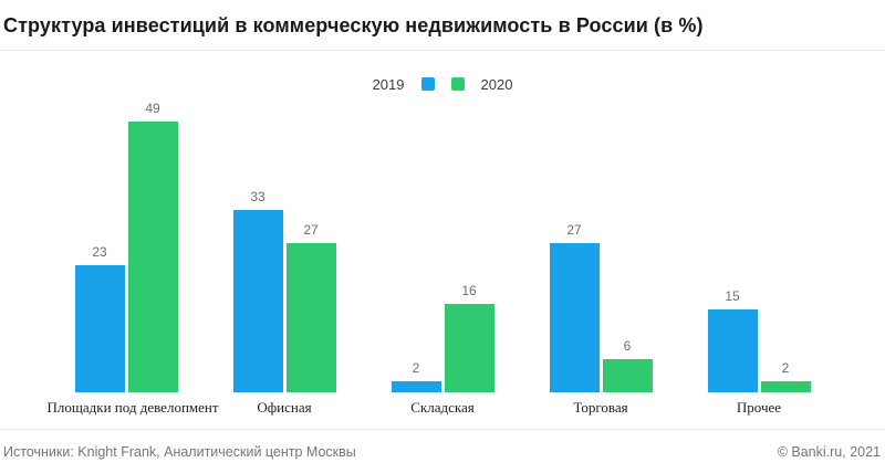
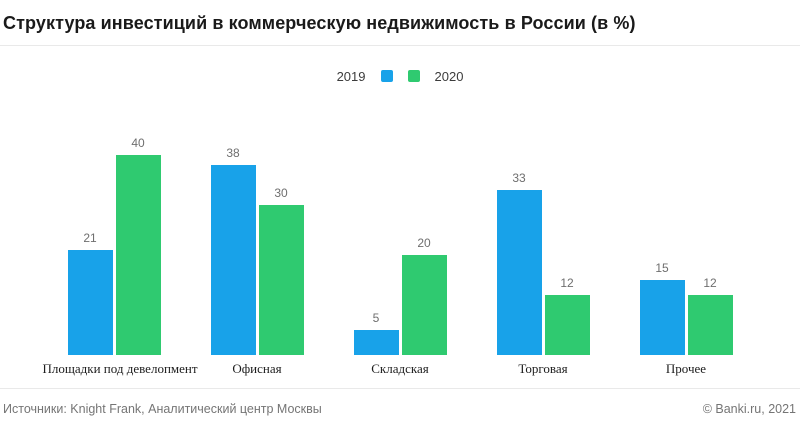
2019/Площадки под девелопмент: 23 -> 21
2020/Площадки под девелопмент: 49 -> 40
2019/Офисная: 33 -> 38
2020/Офисная: 27 -> 30
2019/Складская: 2 -> 5
2020/Складская: 16 -> 20
2019/Торговая: 27 -> 33
2020/Торговая: 6 -> 12
2020/Прочее: 2 -> 12
